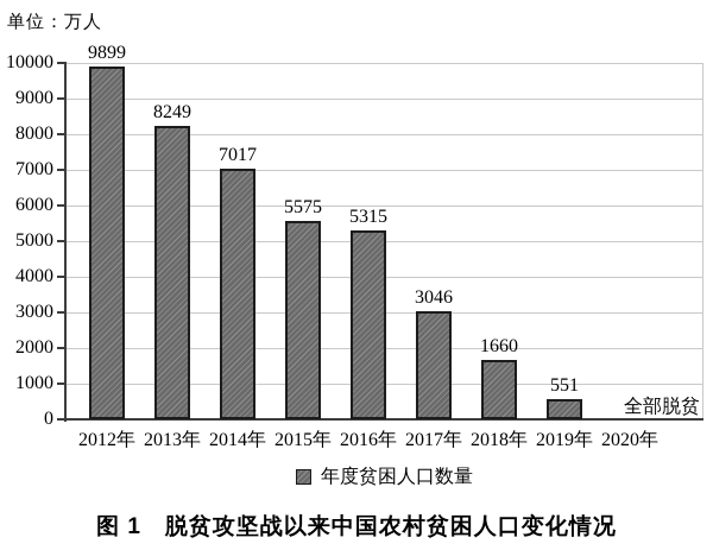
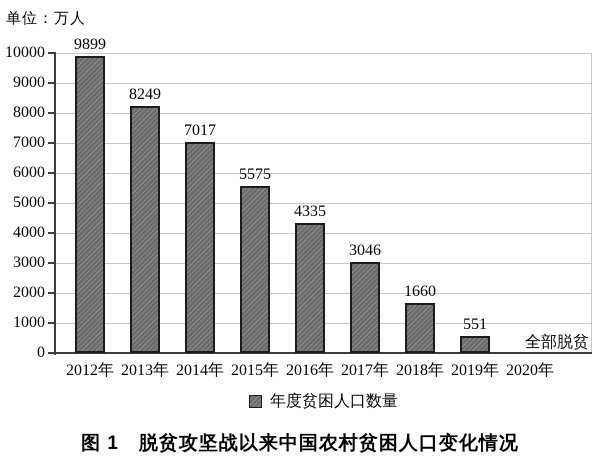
2016年: 5315 -> 4335
